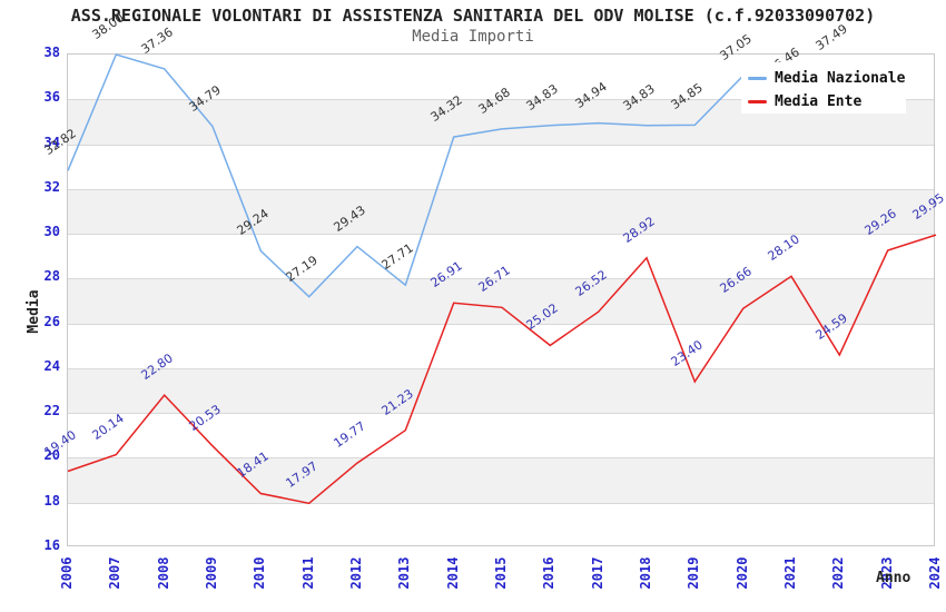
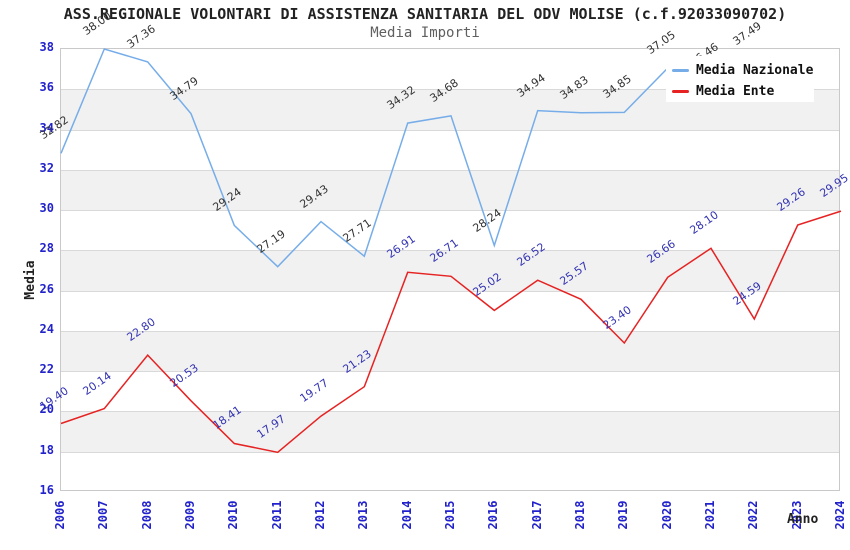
Media Nazionale/2016: 34.83 -> 28.24
Media Ente/2018: 28.92 -> 25.57
